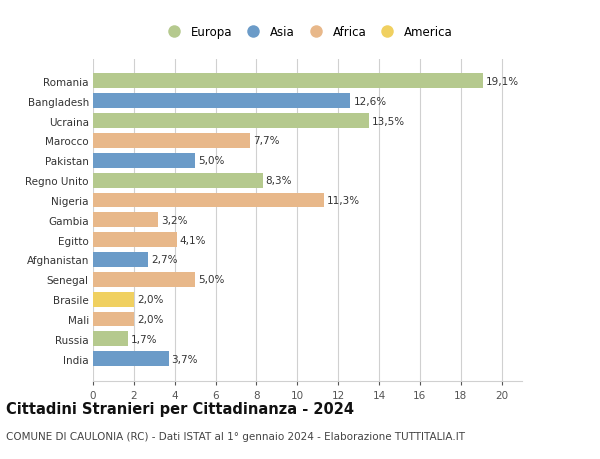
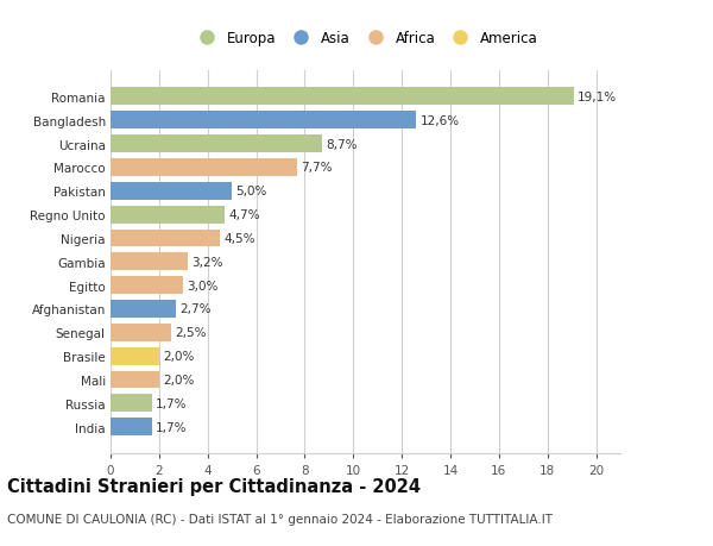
Ucraina: 13,5% -> 8,7%
Regno Unito: 8,3% -> 4,7%
Nigeria: 11,3% -> 4,5%
Egitto: 4,1% -> 3,0%
Senegal: 5,0% -> 2,5%
India: 3,7% -> 1,7%
